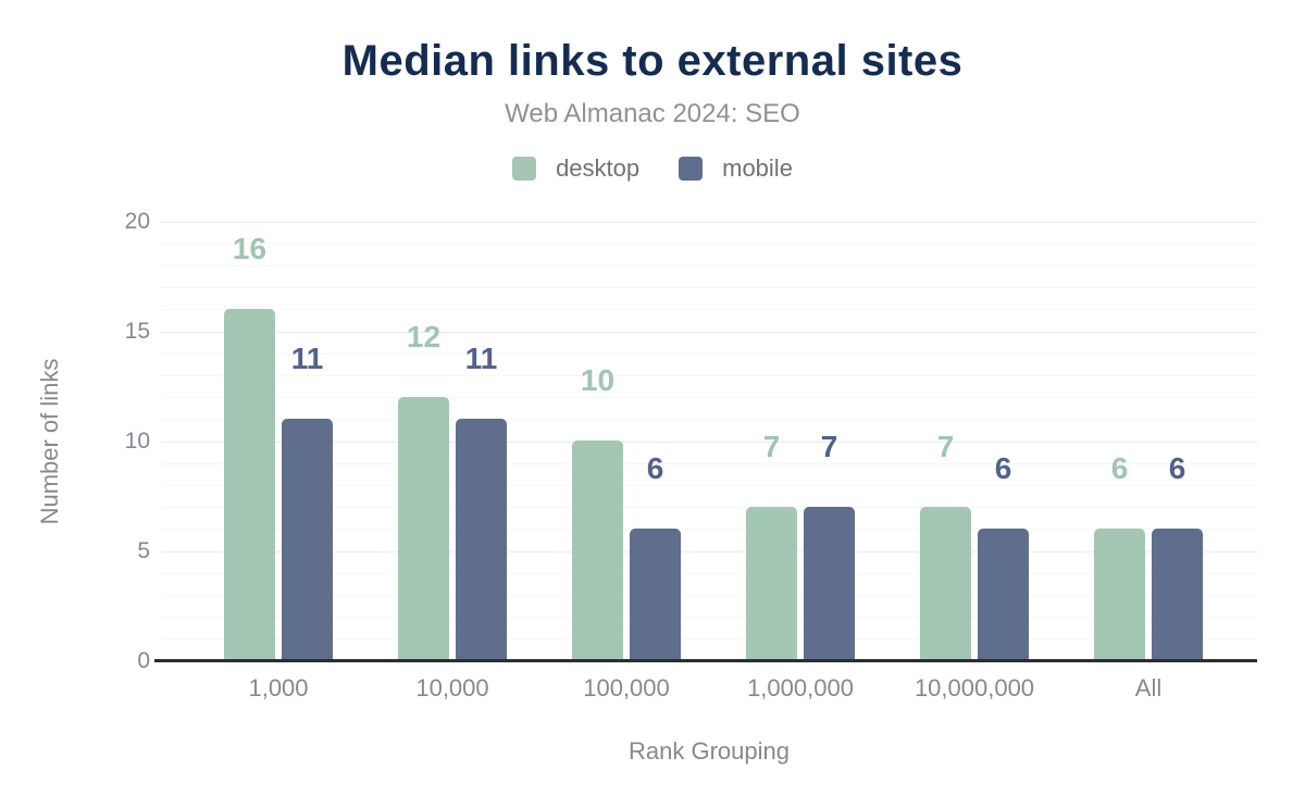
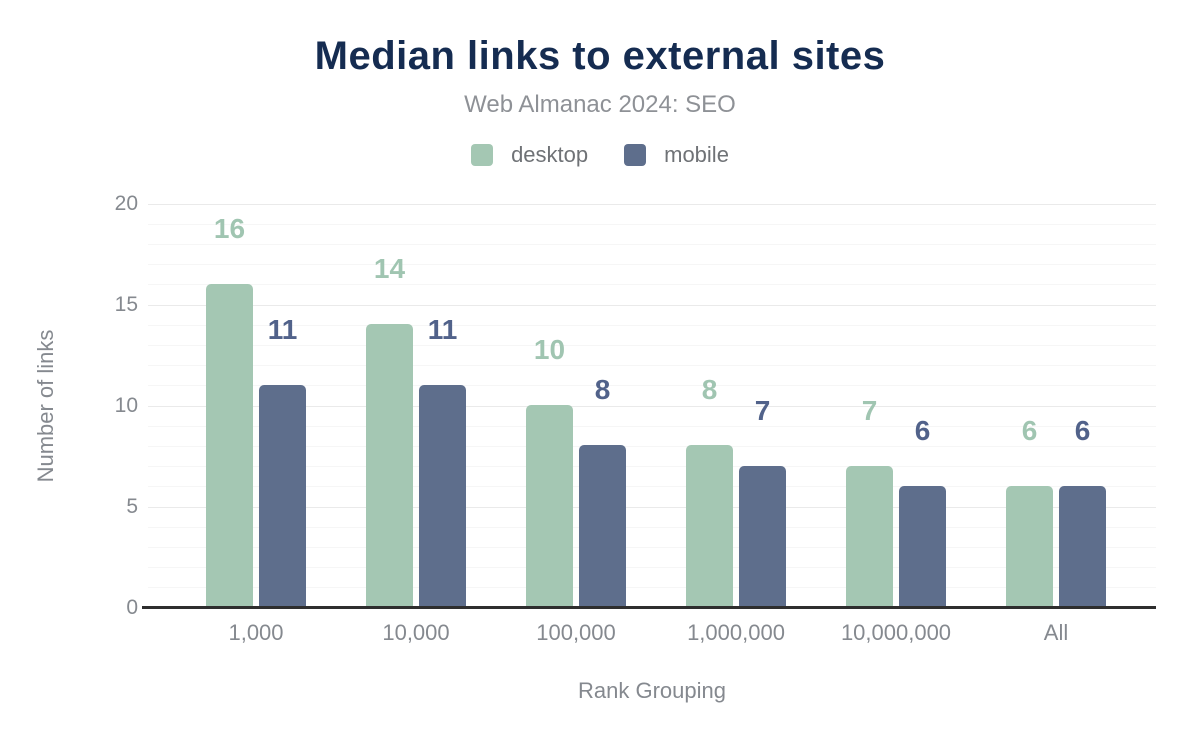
desktop/10,000: 12 -> 14
mobile/100,000: 6 -> 8
desktop/1,000,000: 7 -> 8
